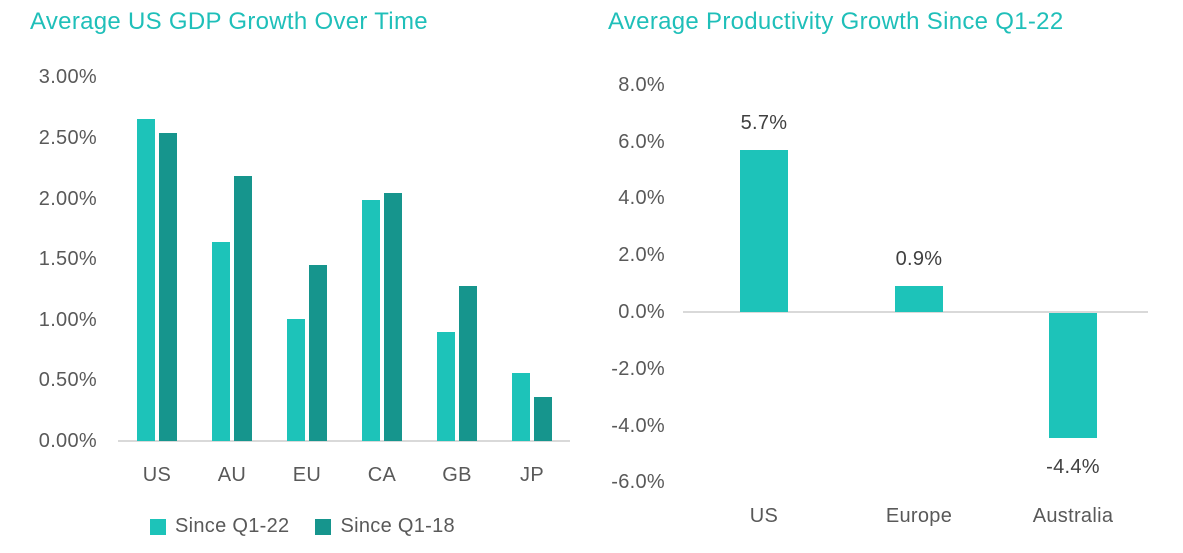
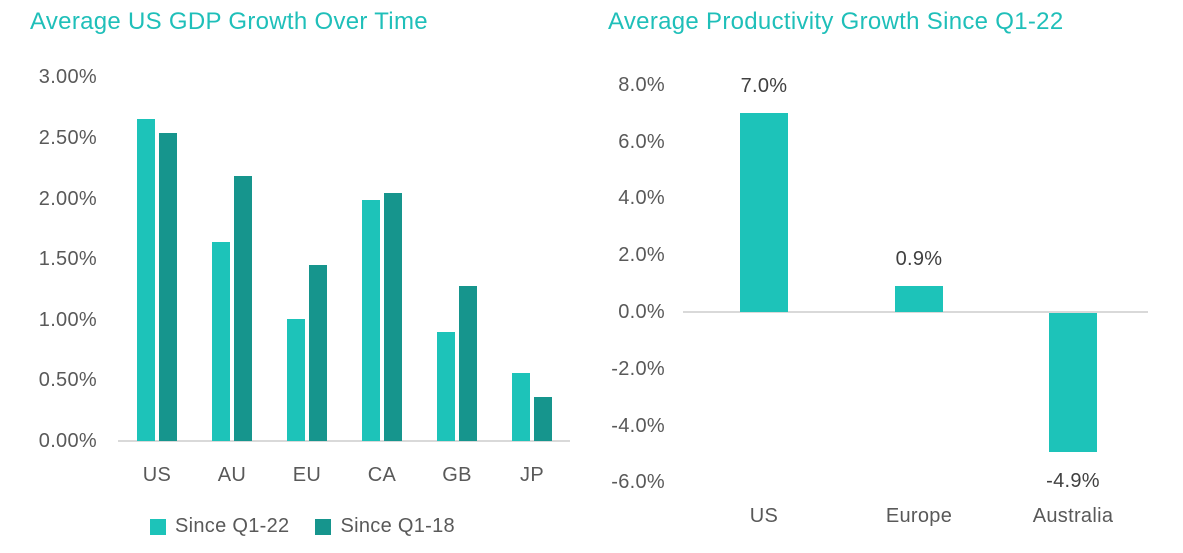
Average Productivity Growth Since Q1-22/US: 5.7% -> 7.0%
Average Productivity Growth Since Q1-22/Australia: -4.4% -> -4.9%
